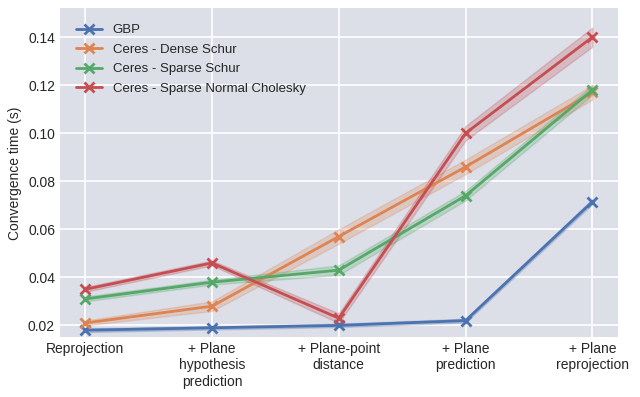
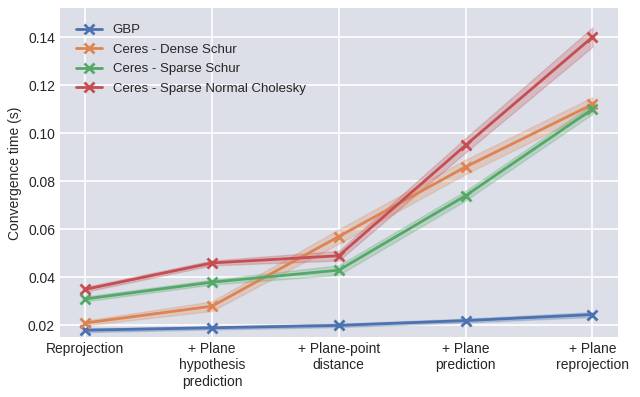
Ceres - Sparse Normal Cholesky/+ Plane-point distance: 0.023 -> 0.049
Ceres - Sparse Normal Cholesky/+ Plane prediction: 0.100 -> 0.095
GBP/+ Plane reprojection: 0.0715 -> 0.0245
Ceres - Dense Schur/+ Plane reprojection: 0.117 -> 0.112
Ceres - Sparse Schur/+ Plane reprojection: 0.118 -> 0.110
